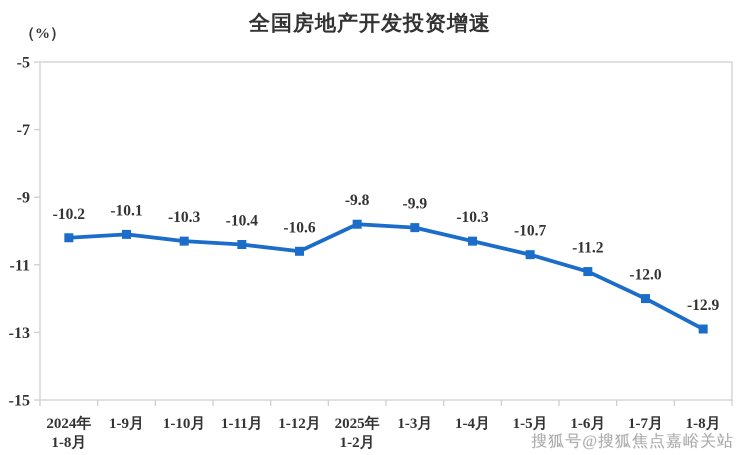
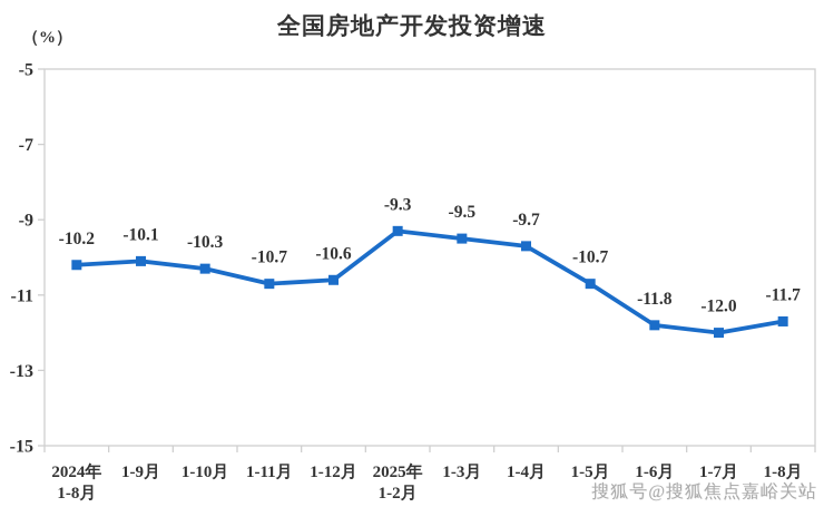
1-11月: -10.4 -> -10.7
2025年 1-2月: -9.8 -> -9.3
1-3月: -9.9 -> -9.5
1-4月: -10.3 -> -9.7
1-6月: -11.2 -> -11.8
1-8月: -12.9 -> -11.7
